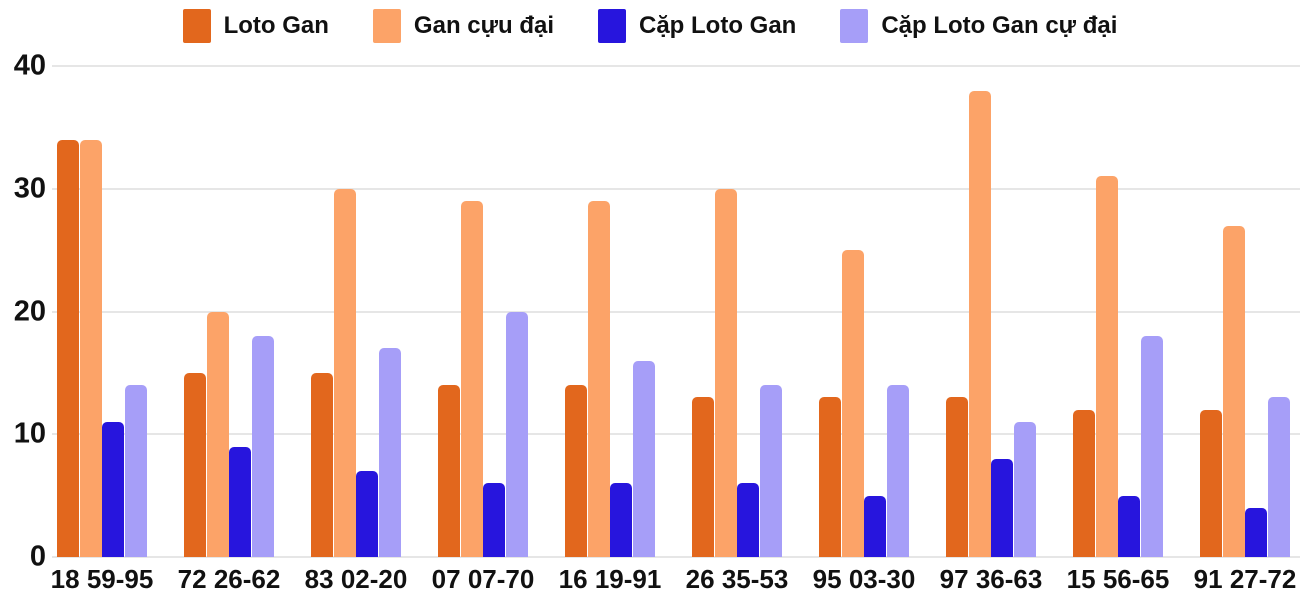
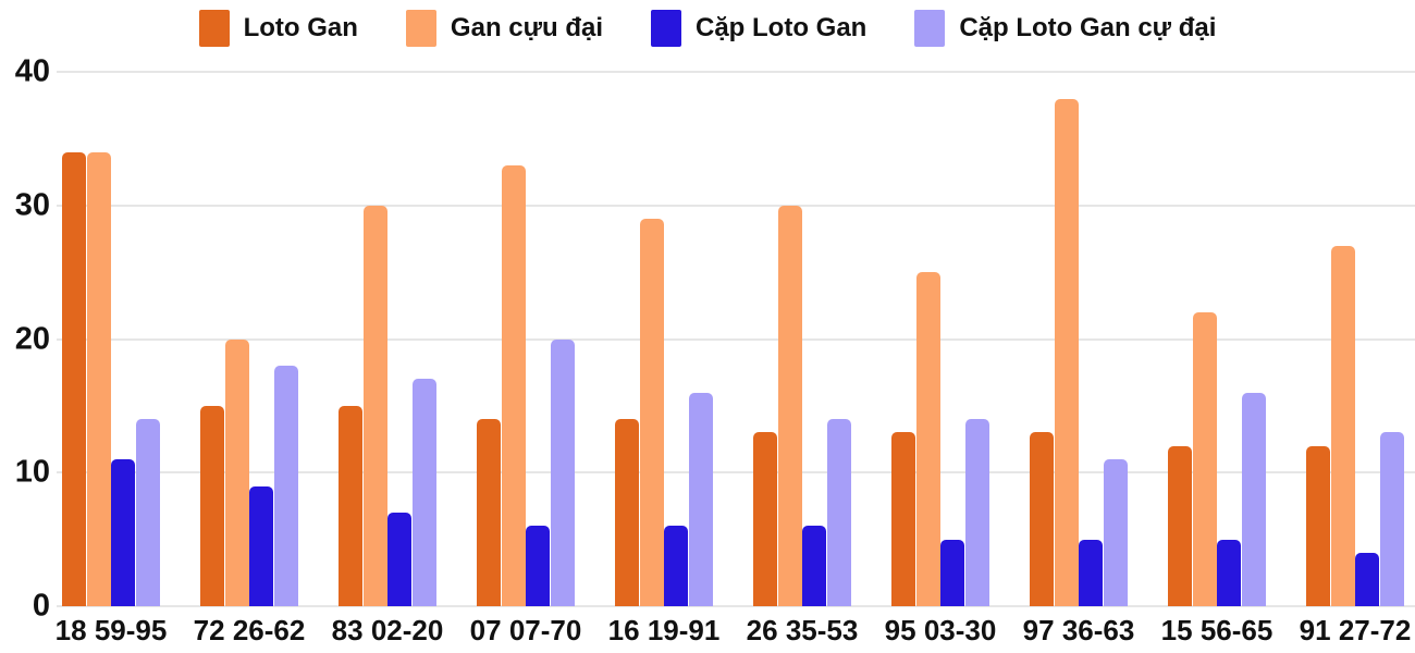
Gan cựu đại/07 07-70: 29 -> 33
Cặp Loto Gan/97 36-63: 8 -> 5
Gan cựu đại/15 56-65: 31 -> 22
Cặp Loto Gan cự đại/15 56-65: 18 -> 16
